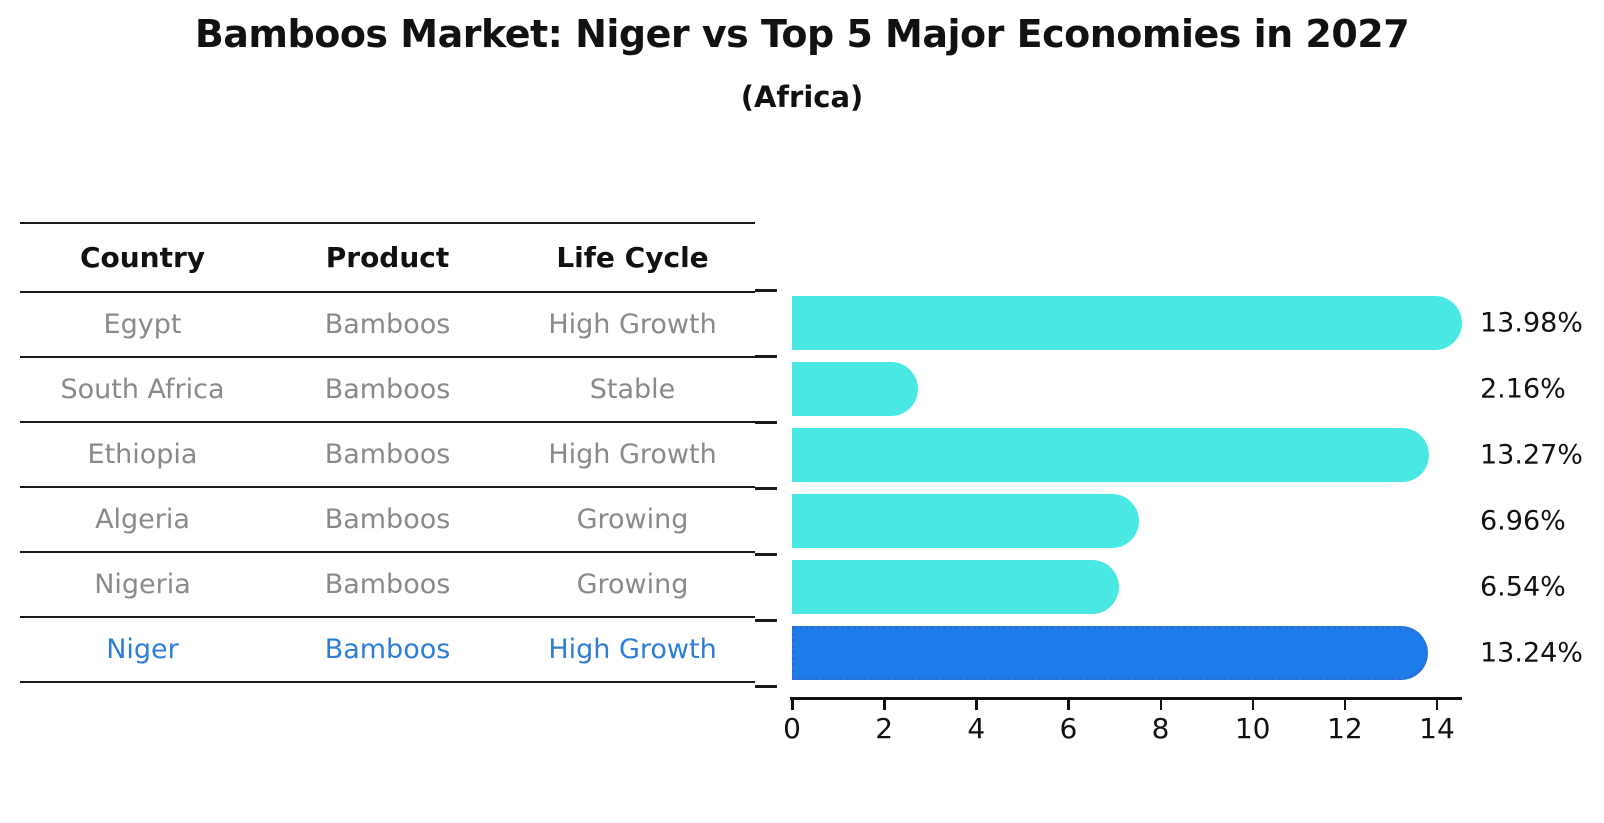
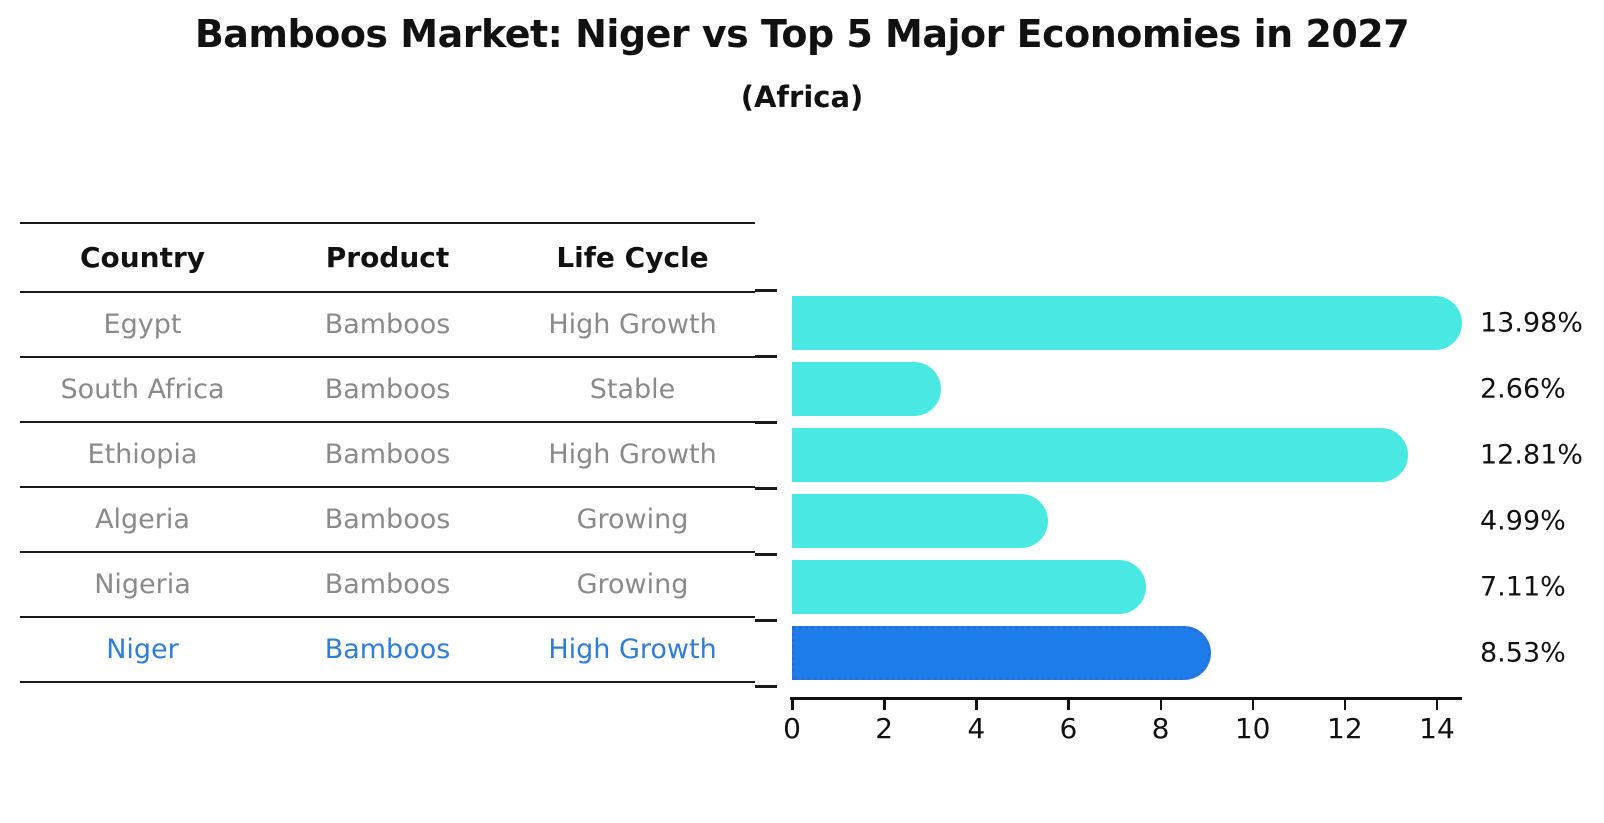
South Africa: 2.16% -> 2.66%
Ethiopia: 13.27% -> 12.81%
Algeria: 6.96% -> 4.99%
Nigeria: 6.54% -> 7.11%
Niger: 13.24% -> 8.53%
